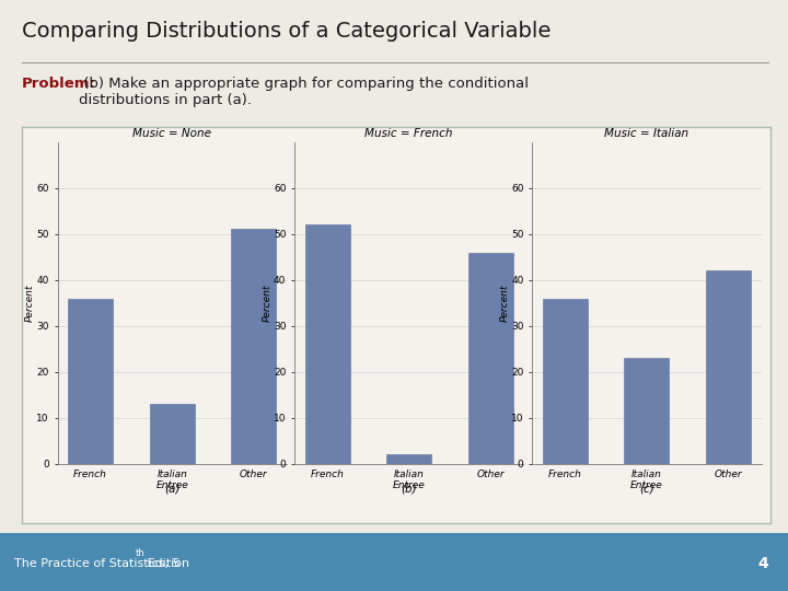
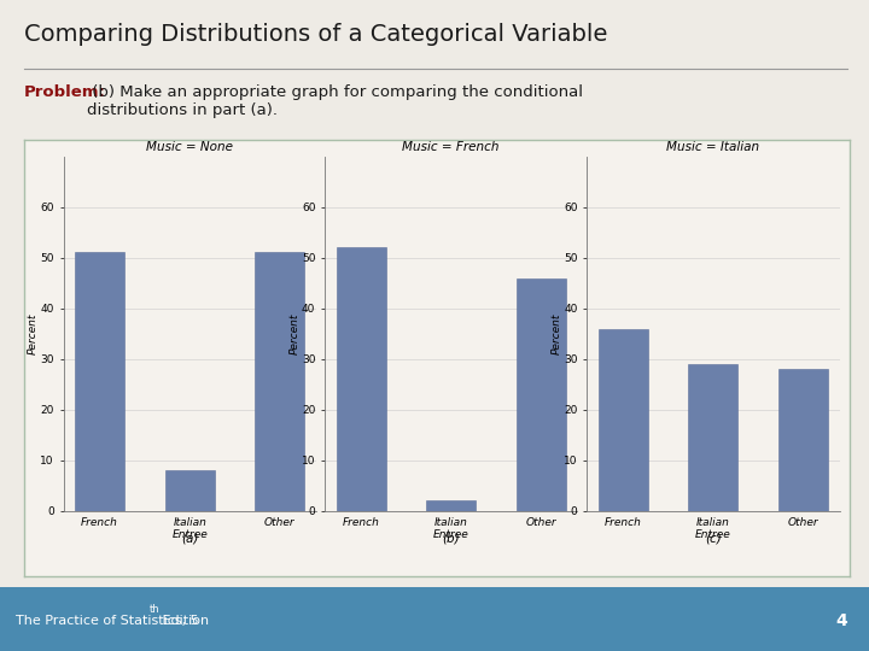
Music = None/French: 36 -> 51
Music = None/Italian: 13 -> 8
Music = Italian/Italian: 23 -> 29
Music = Italian/Other: 42 -> 28
